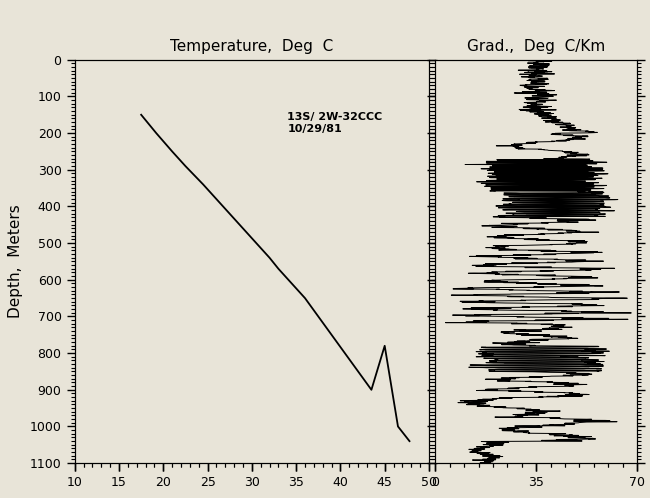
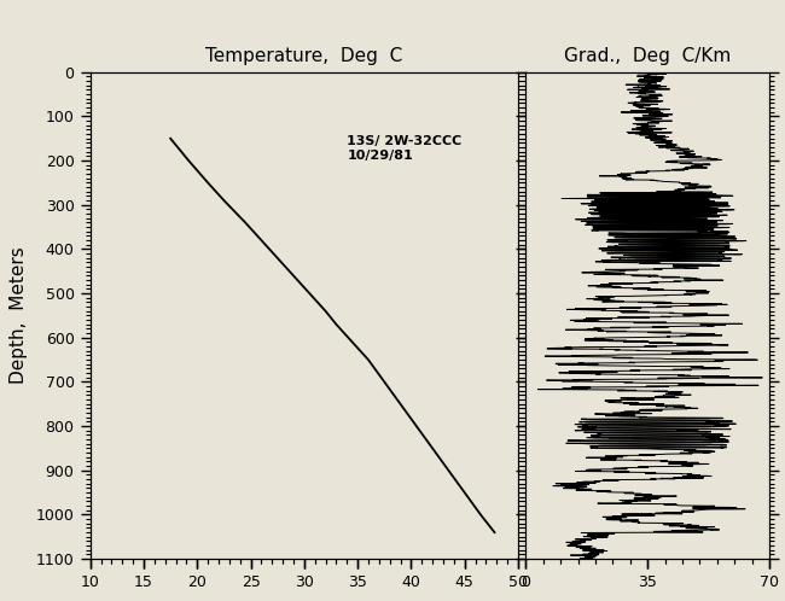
45: 780 -> 950
